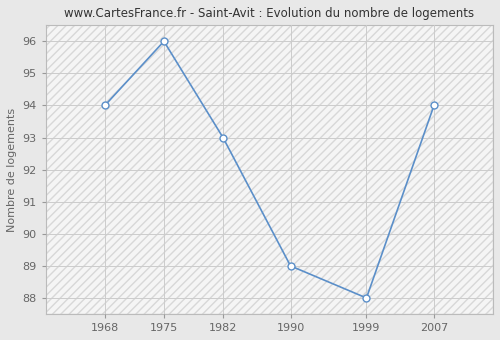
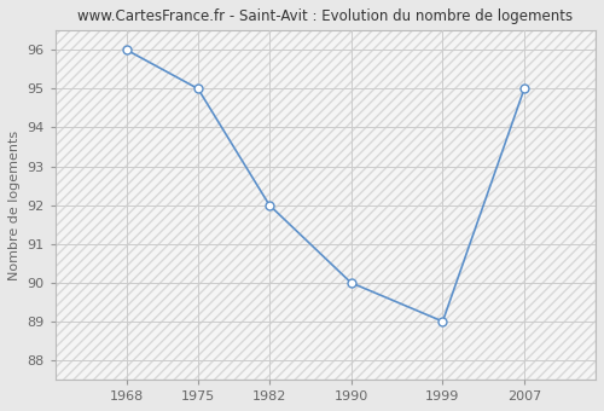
1968: 94 -> 96
1975: 96 -> 95
1982: 93 -> 92
1990: 89 -> 90
1999: 88 -> 89
2007: 94 -> 95
